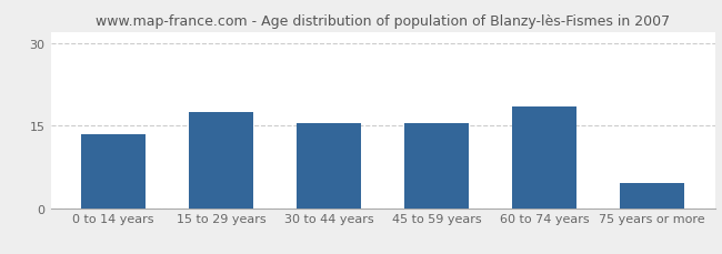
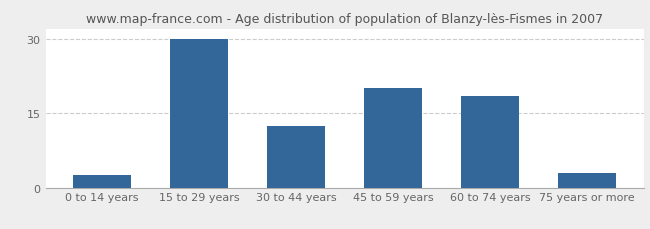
0 to 14 years: 13.5 -> 2.5
15 to 29 years: 17.5 -> 30.0
30 to 44 years: 15.5 -> 12.5
45 to 59 years: 15.5 -> 20.0
75 years or more: 4.5 -> 3.0
